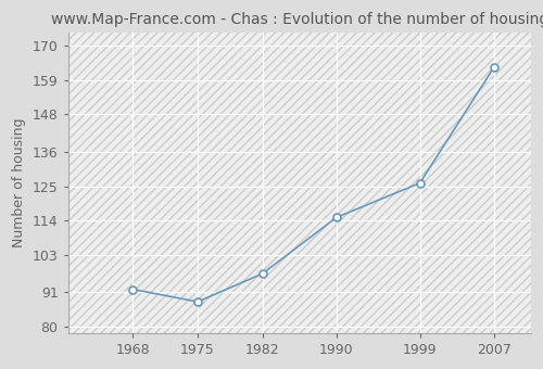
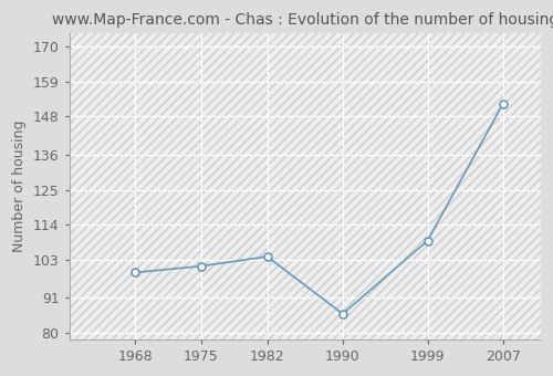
1968: 92 -> 99
1975: 88 -> 101
1982: 97 -> 104
1990: 115 -> 86
1999: 126 -> 109
2007: 163 -> 152
